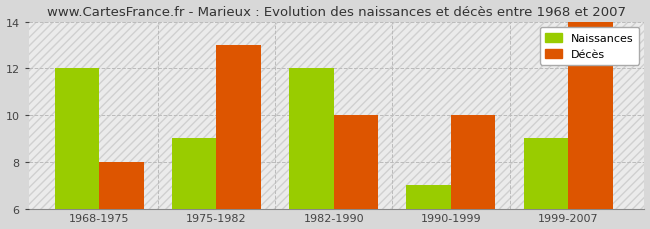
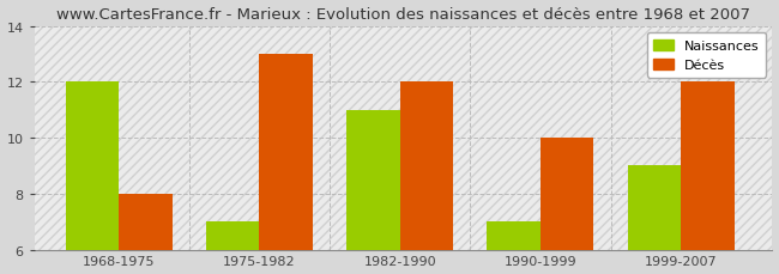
Naissances/1975-1982: 9 -> 7
Naissances/1982-1990: 12 -> 11
Décès/1982-1990: 10 -> 12
Décès/1999-2007: 14 -> 12
